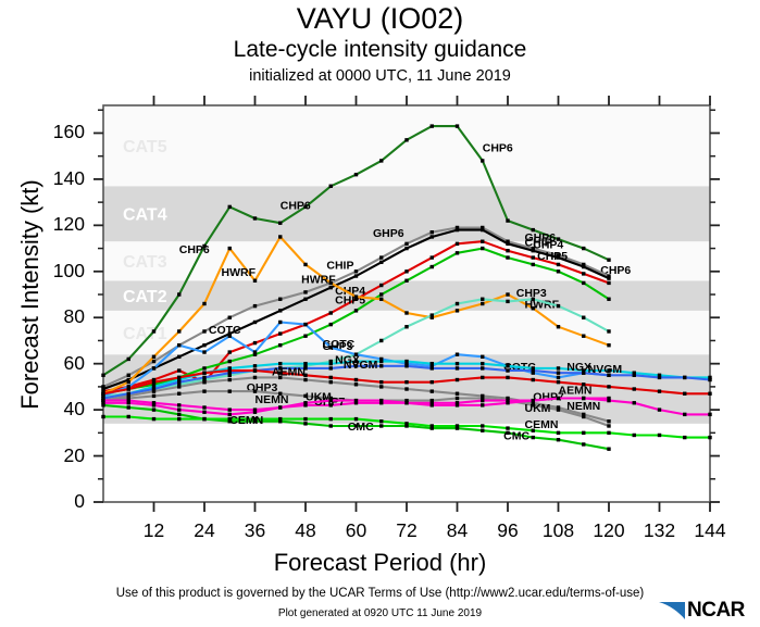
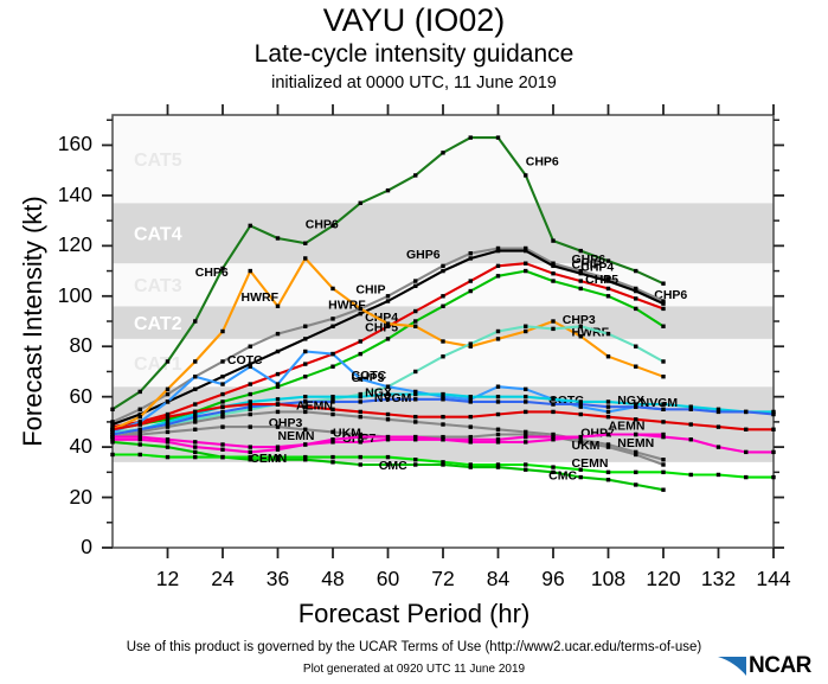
CHP4/24: 52 -> 61
